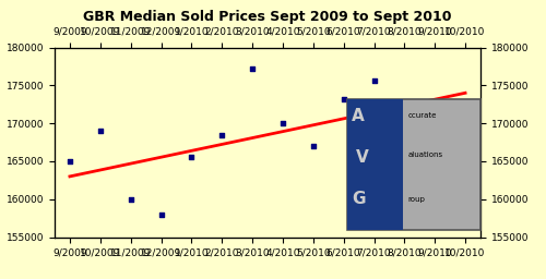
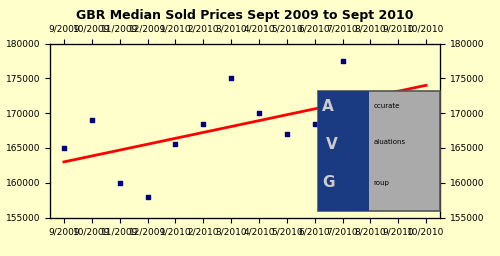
3/2010: 177200 -> 175000
6/2010: 173200 -> 168500
7/2010: 175600 -> 177500
